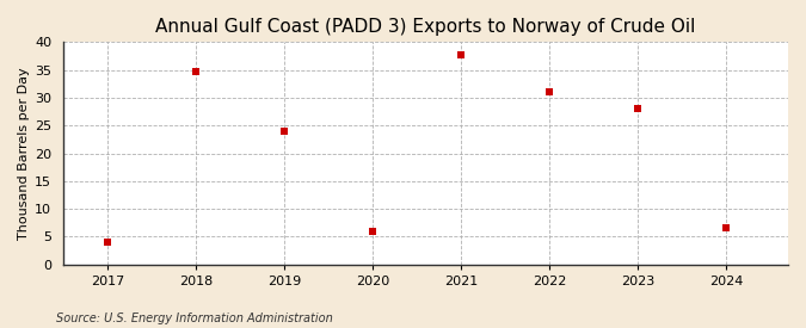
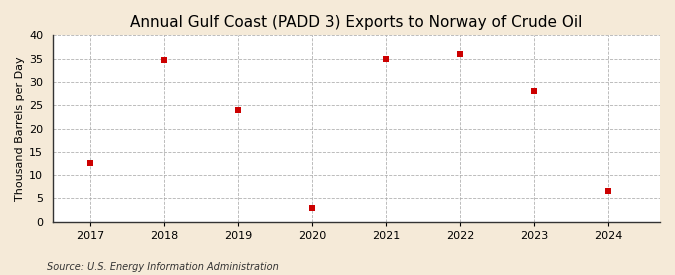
2017: 4.0 -> 12.5
2020: 6.0 -> 3.0
2021: 37.8 -> 35.0
2022: 31.0 -> 36.0
